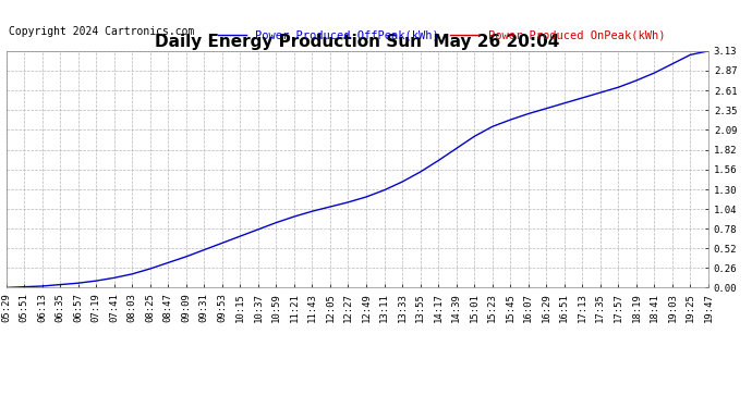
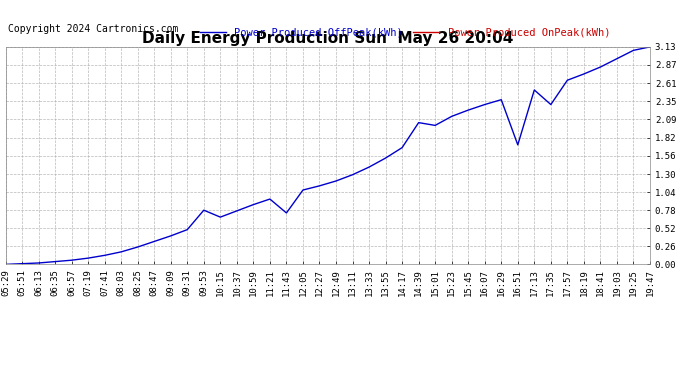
09:53: 0.59 -> 0.78
11:43: 1.01 -> 0.74
14:39: 1.84 -> 2.04
16:51: 2.44 -> 1.72
17:35: 2.58 -> 2.30
